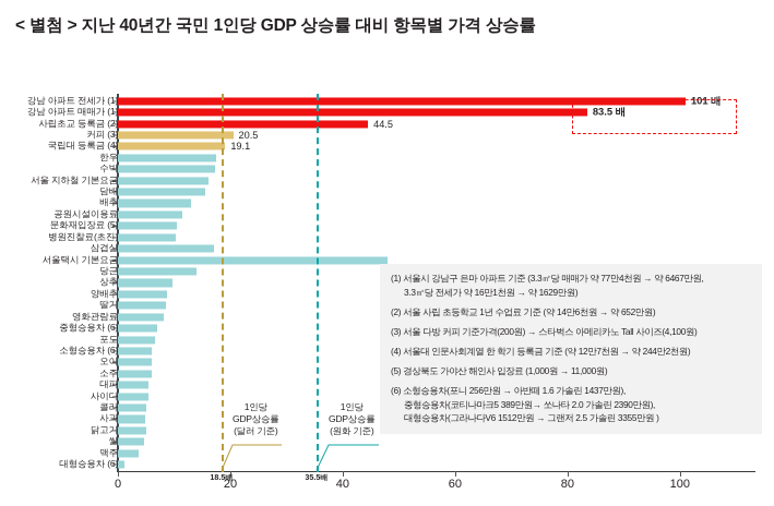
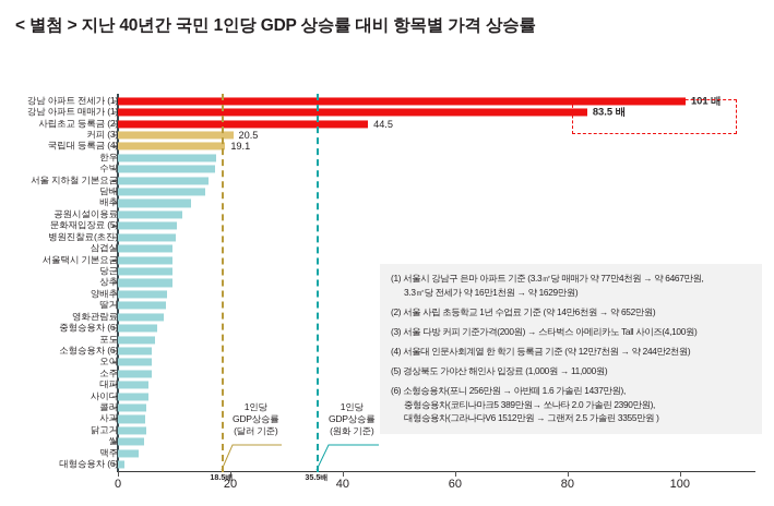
삼겹살: 17 -> 10
서울택시 기본요금: 48 -> 10
당근: 14 -> 10
